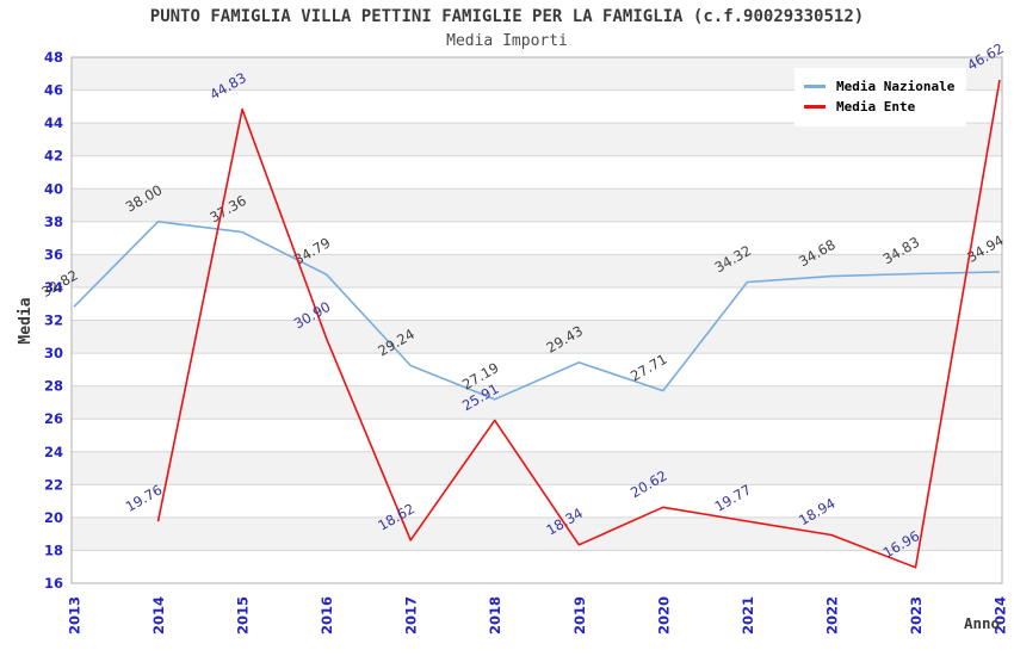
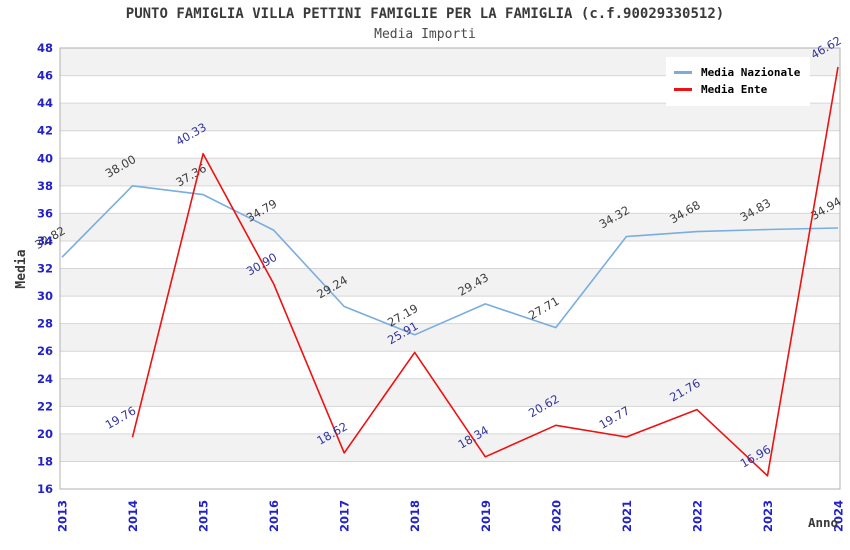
Media Ente/2015: 44.83 -> 40.33
Media Ente/2022: 18.94 -> 21.76
